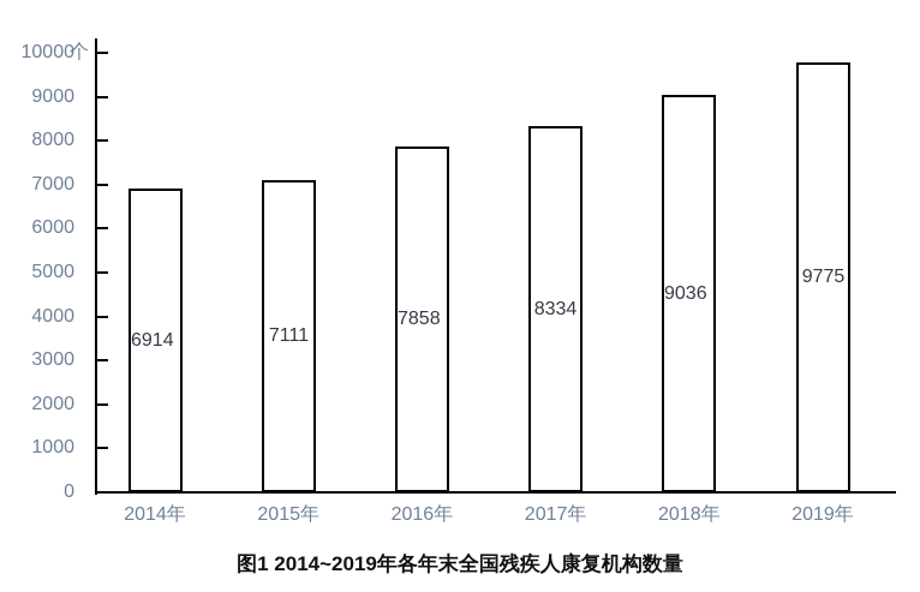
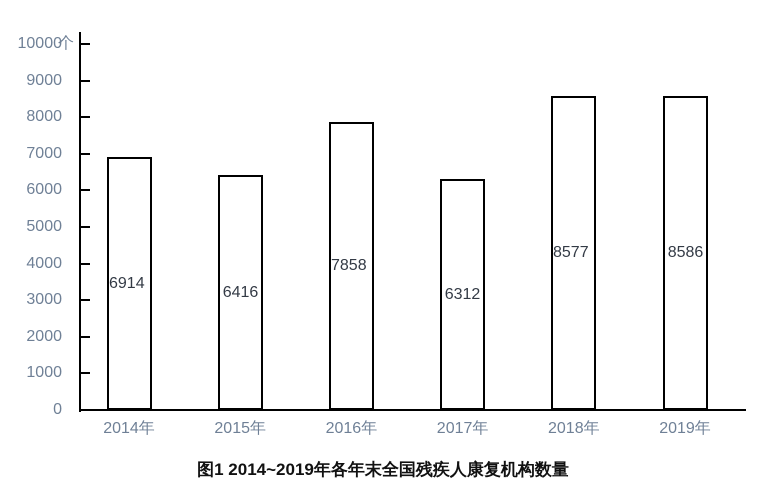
2015年: 7111 -> 6416
2017年: 8334 -> 6312
2018年: 9036 -> 8577
2019年: 9775 -> 8586
